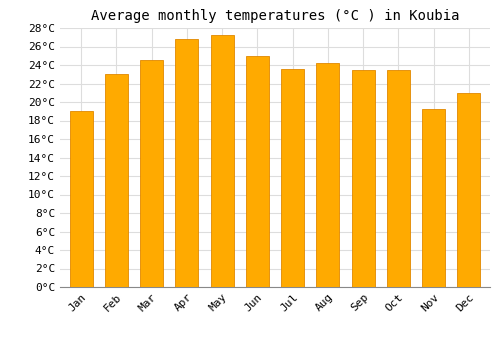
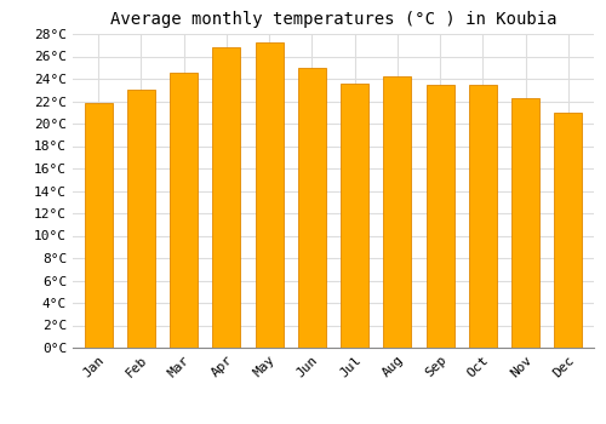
Jan: 19.0°C -> 21.8°C
Nov: 19.2°C -> 22.3°C
